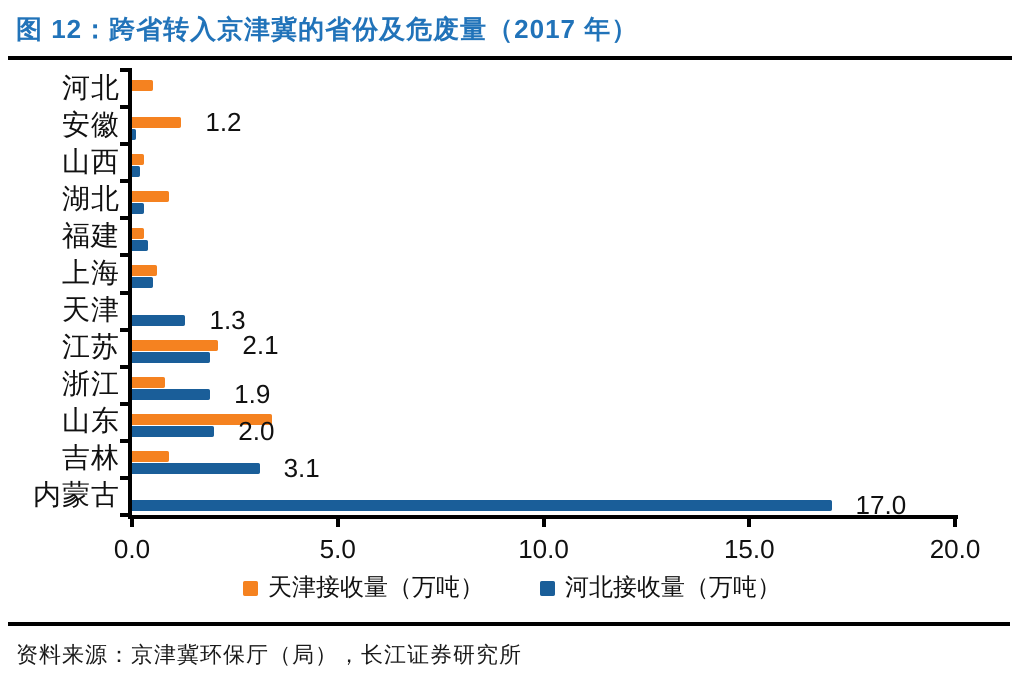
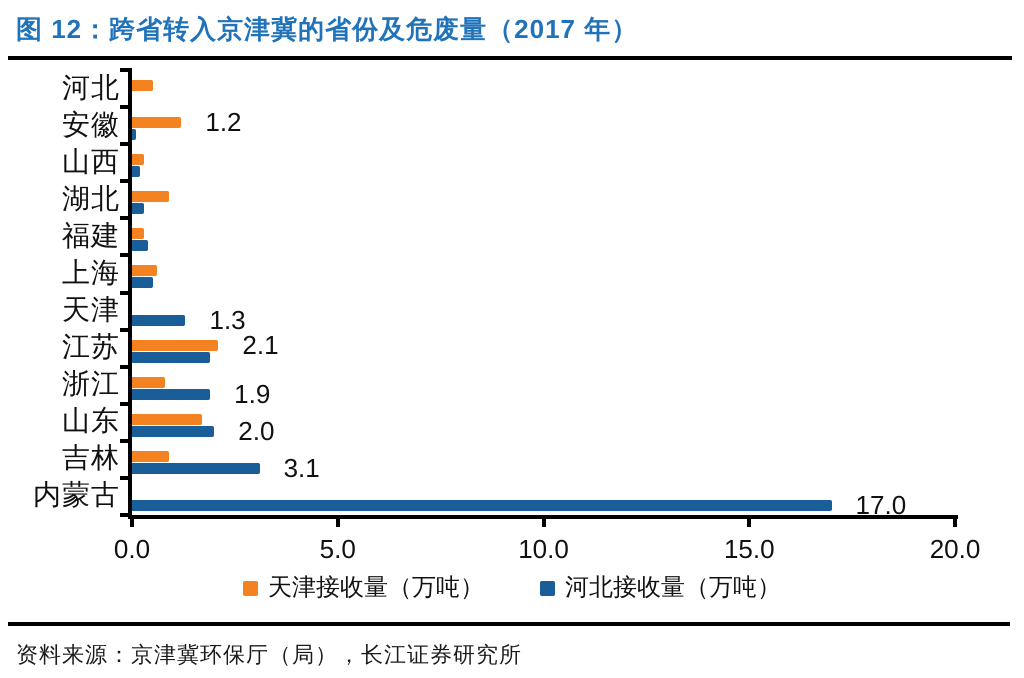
天津接收量（万吨）/山东: 3.4 -> 1.7
